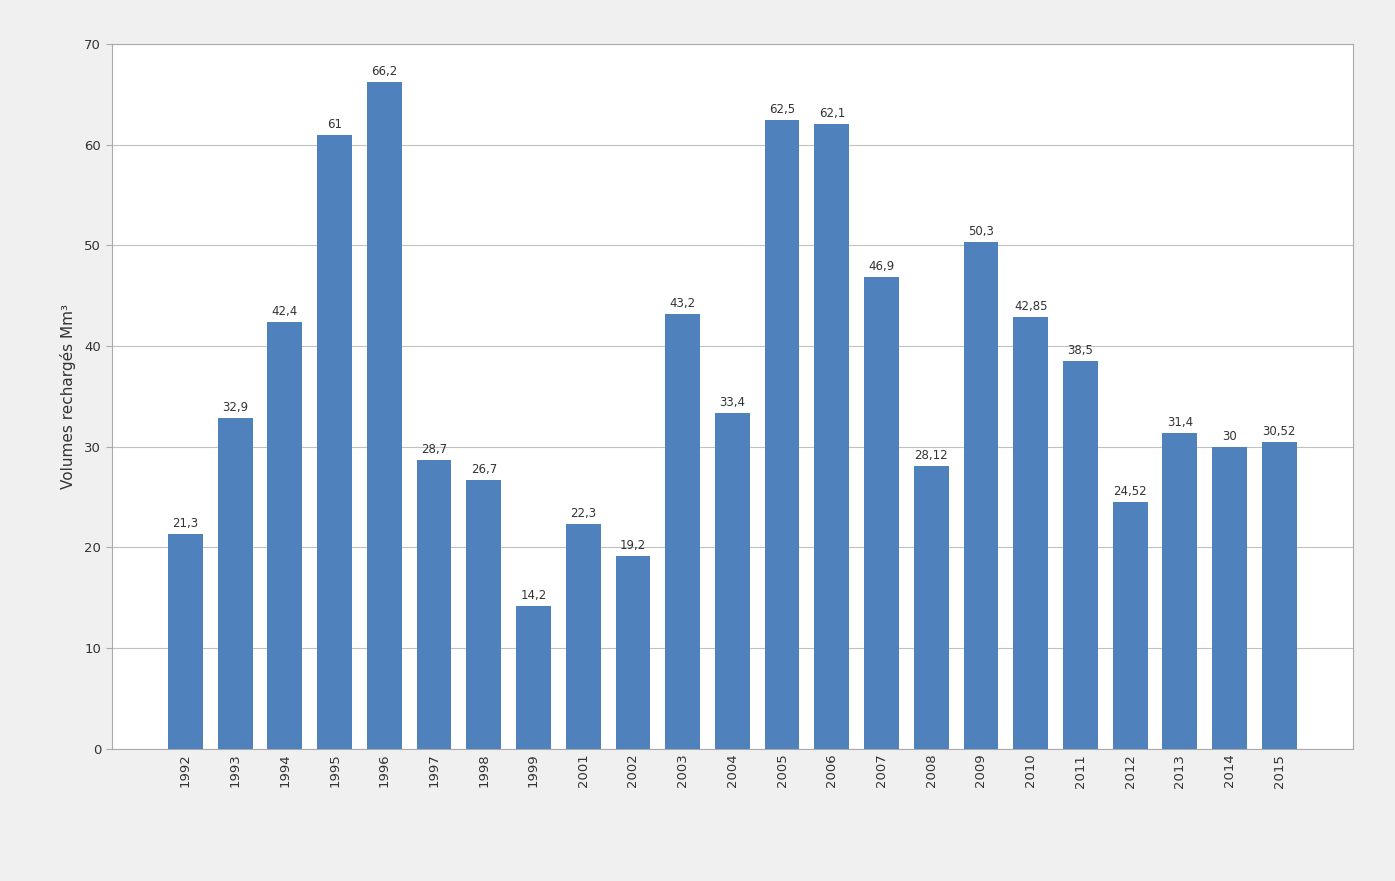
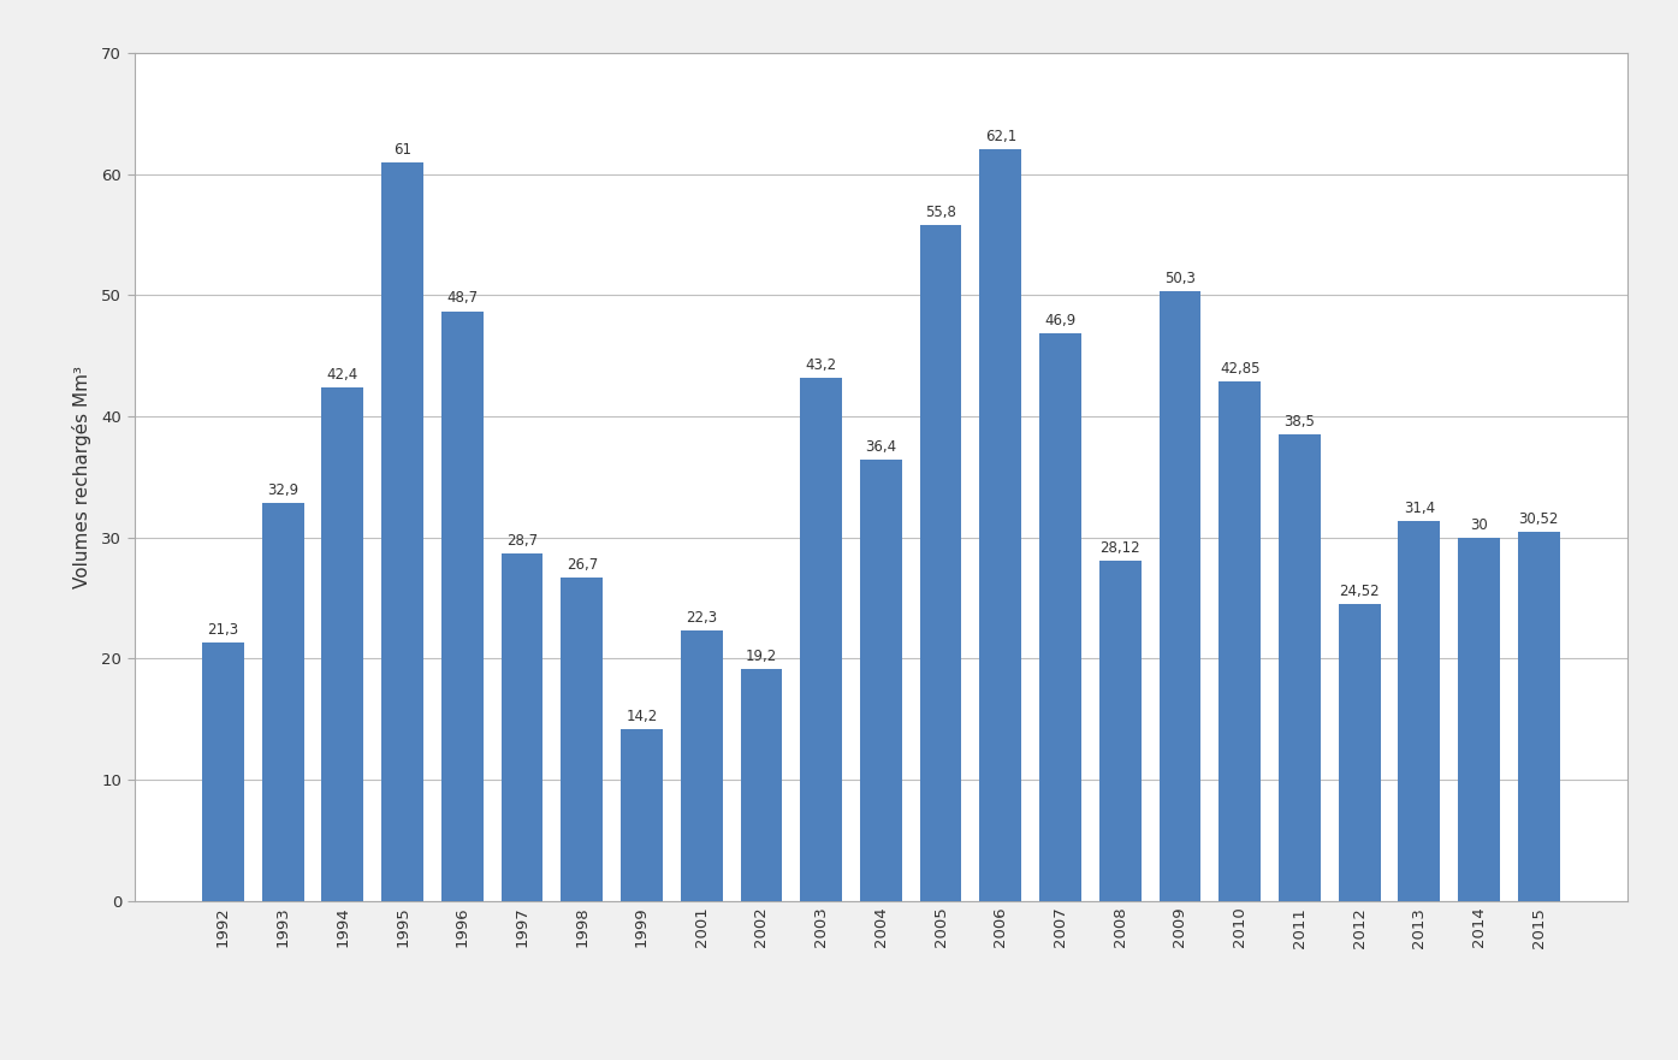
1996: 66,2 -> 48,7
2004: 33,4 -> 36,4
2005: 62,5 -> 55,8
